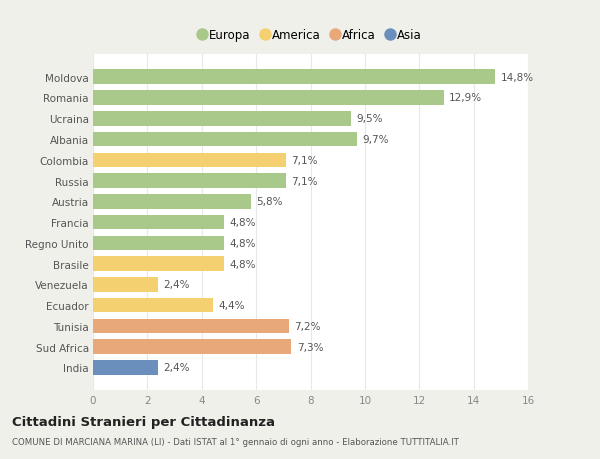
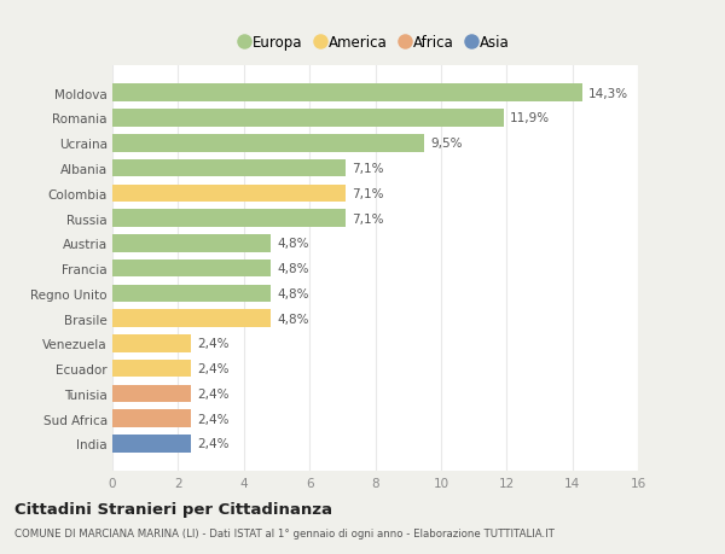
Moldova: 14,8% -> 14,3%
Romania: 12,9% -> 11,9%
Albania: 9,7% -> 7,1%
Austria: 5,8% -> 4,8%
Ecuador: 4,4% -> 2,4%
Tunisia: 7,2% -> 2,4%
Sud Africa: 7,3% -> 2,4%
